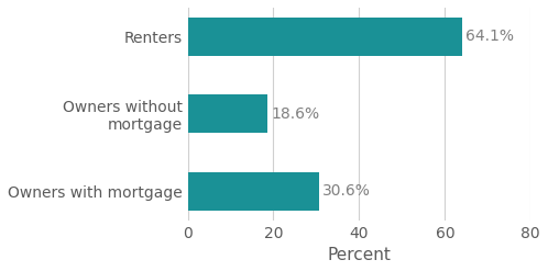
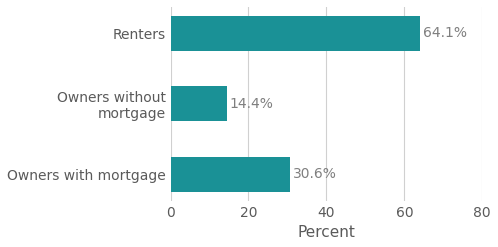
Owners without mortgage: 18.6% -> 14.4%
